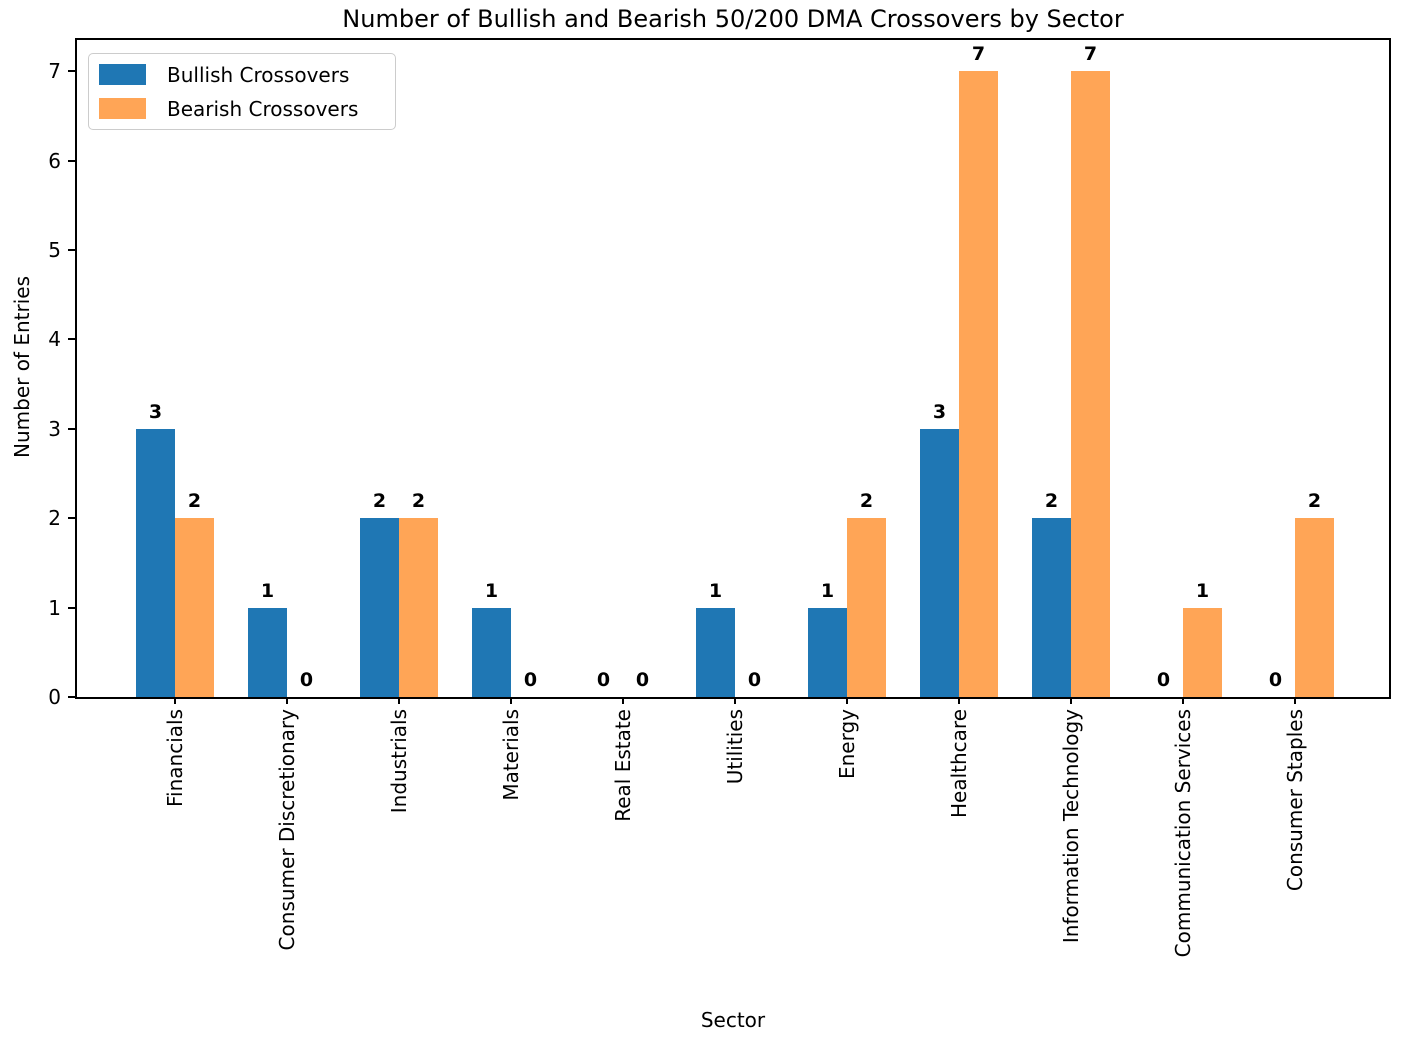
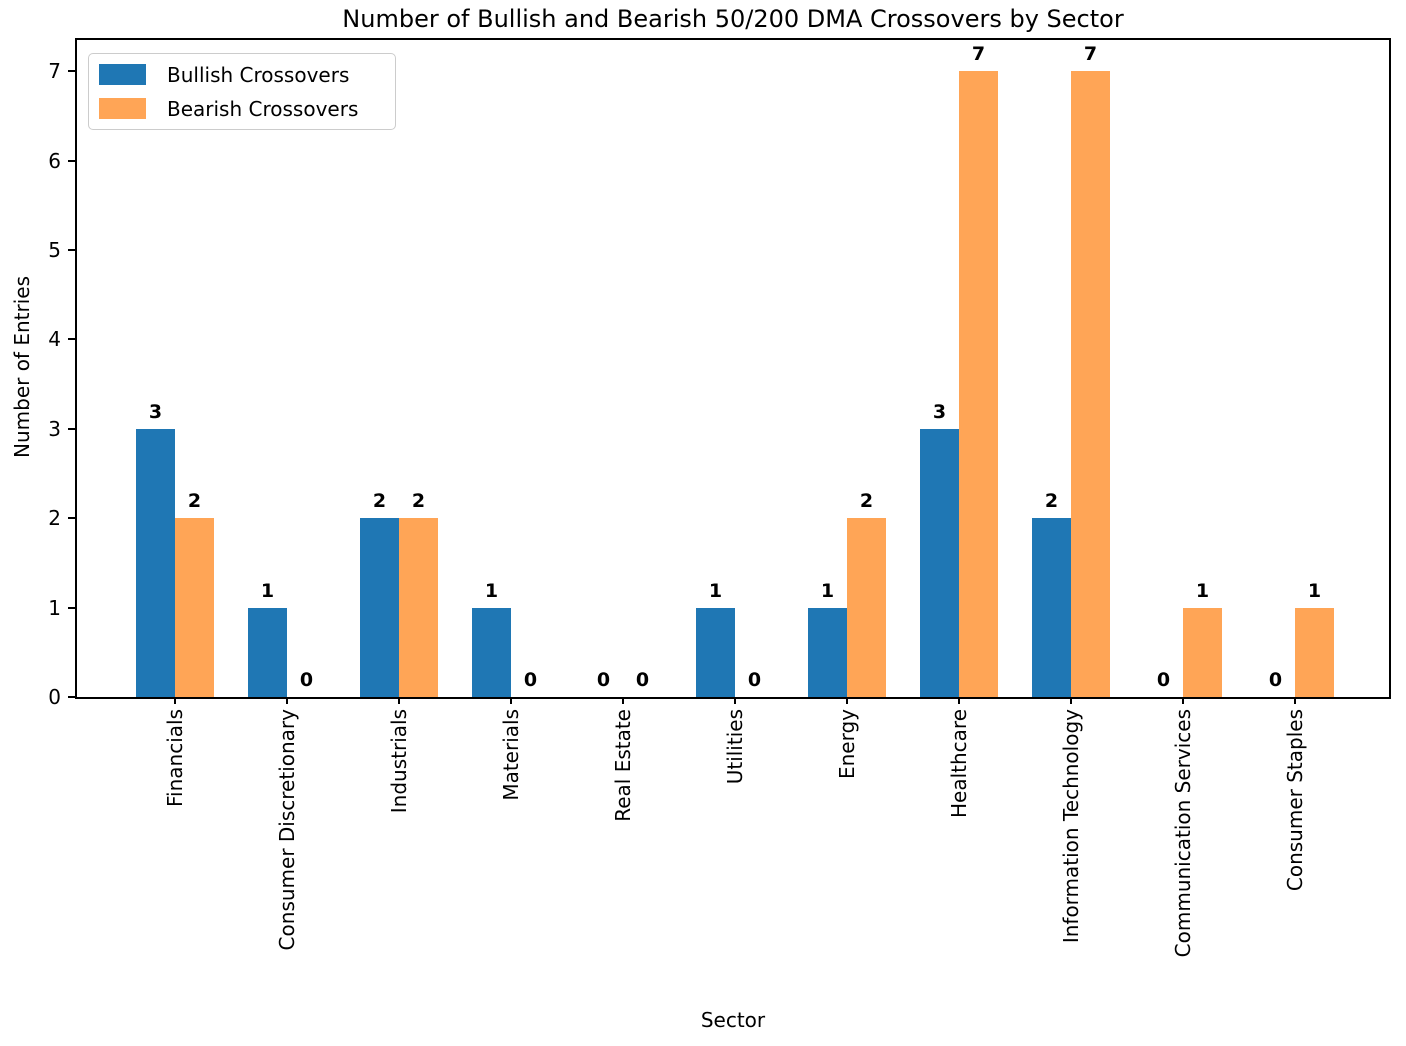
Bearish Crossovers/Consumer Staples: 2 -> 1
